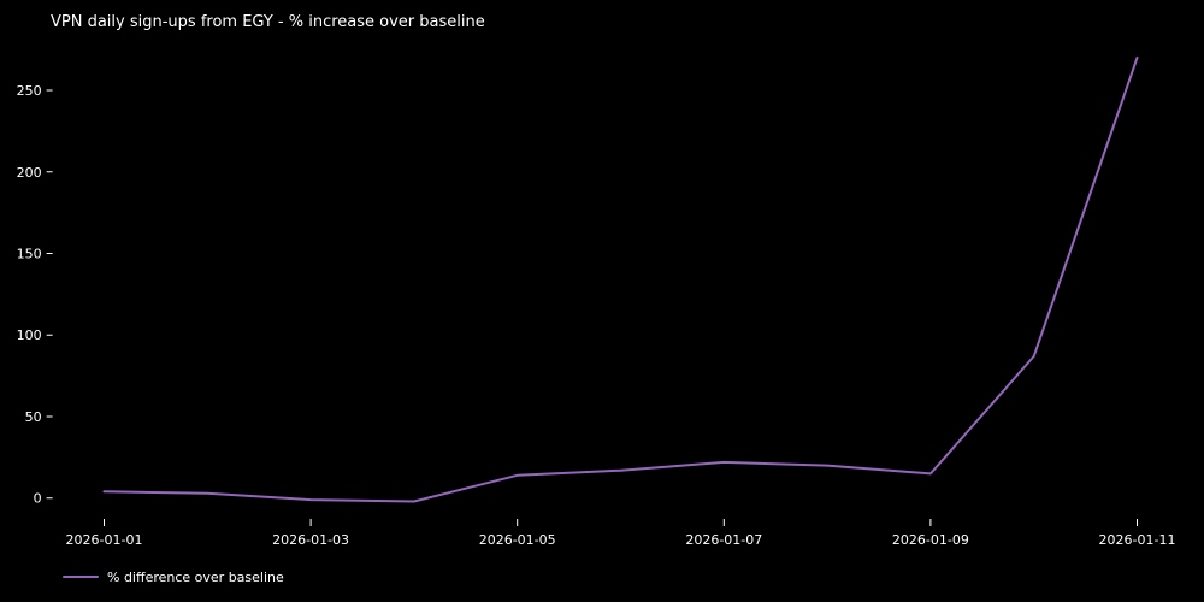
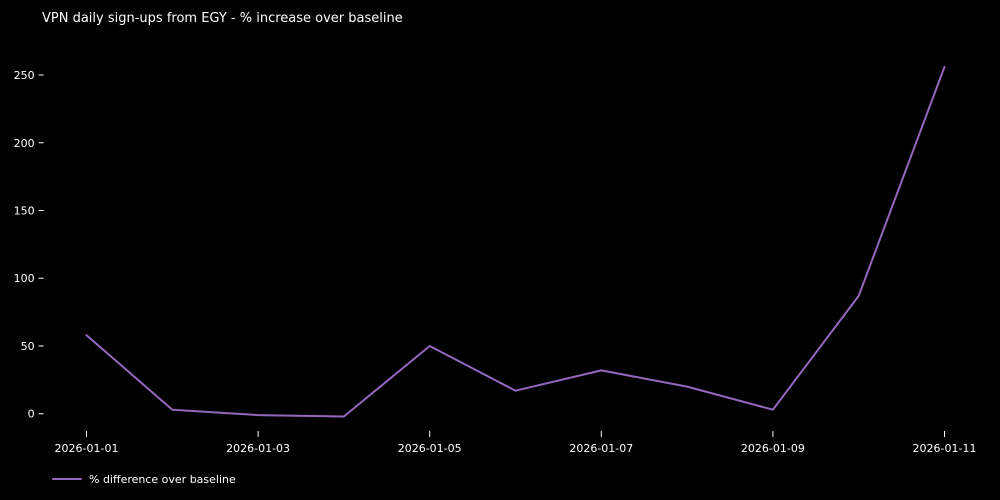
2026-01-01: 4 -> 58
2026-01-05: 14 -> 50
2026-01-07: 22 -> 32
2026-01-09: 15 -> 3
2026-01-11: 270 -> 256
